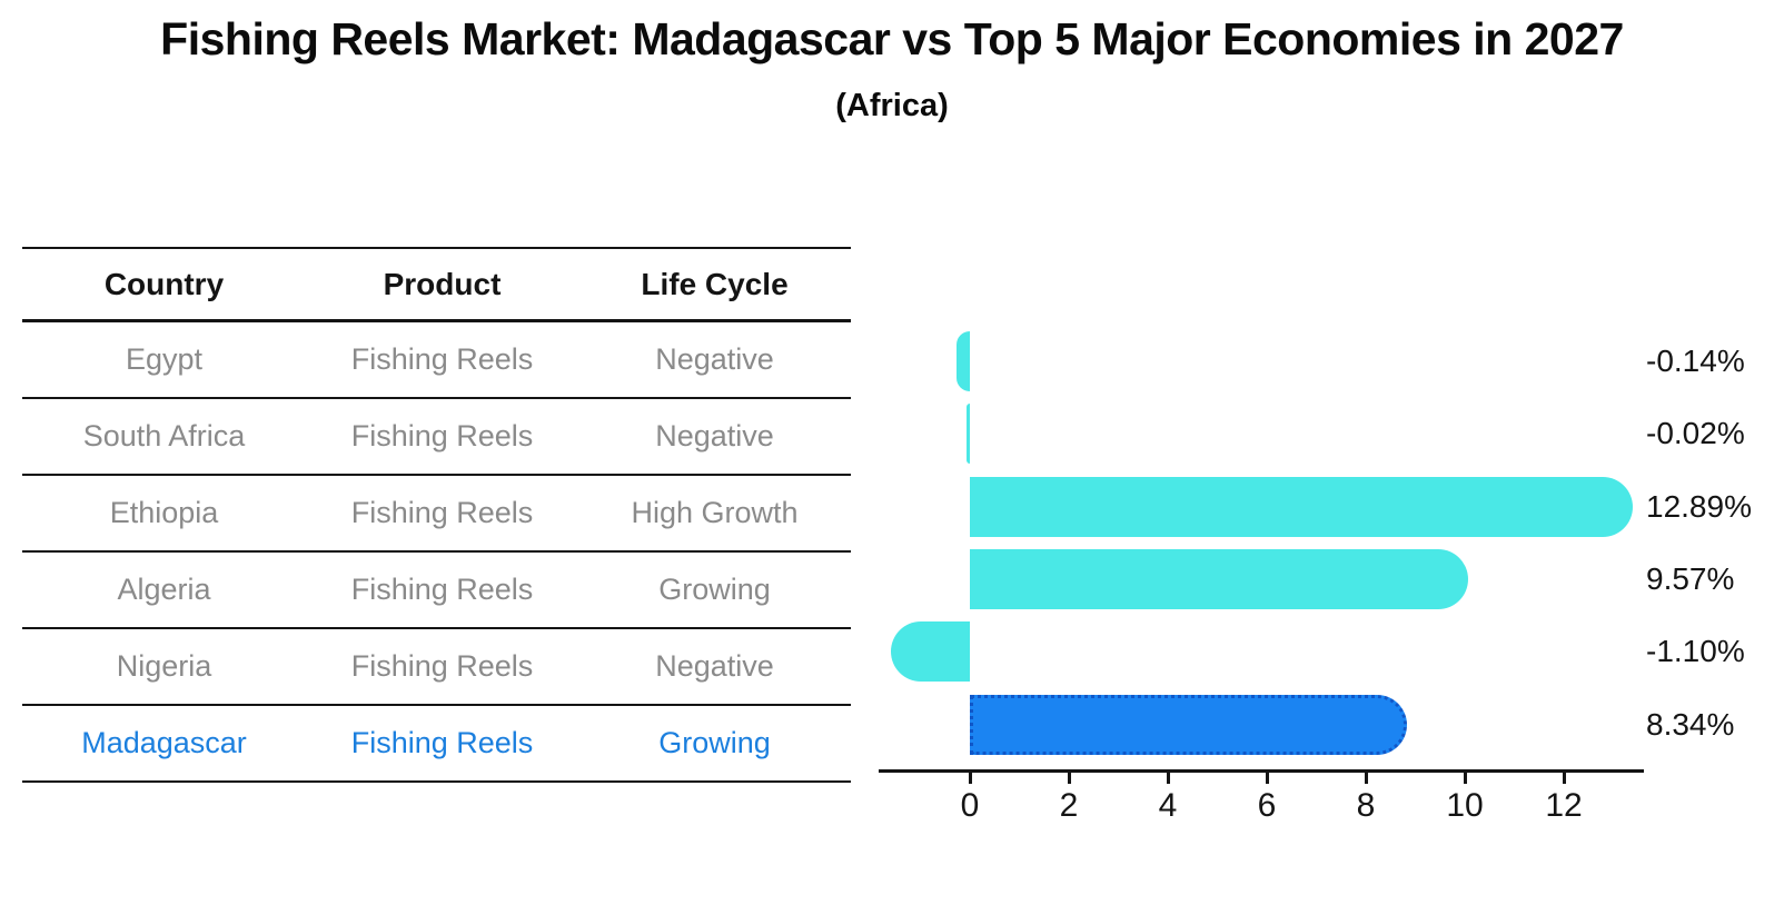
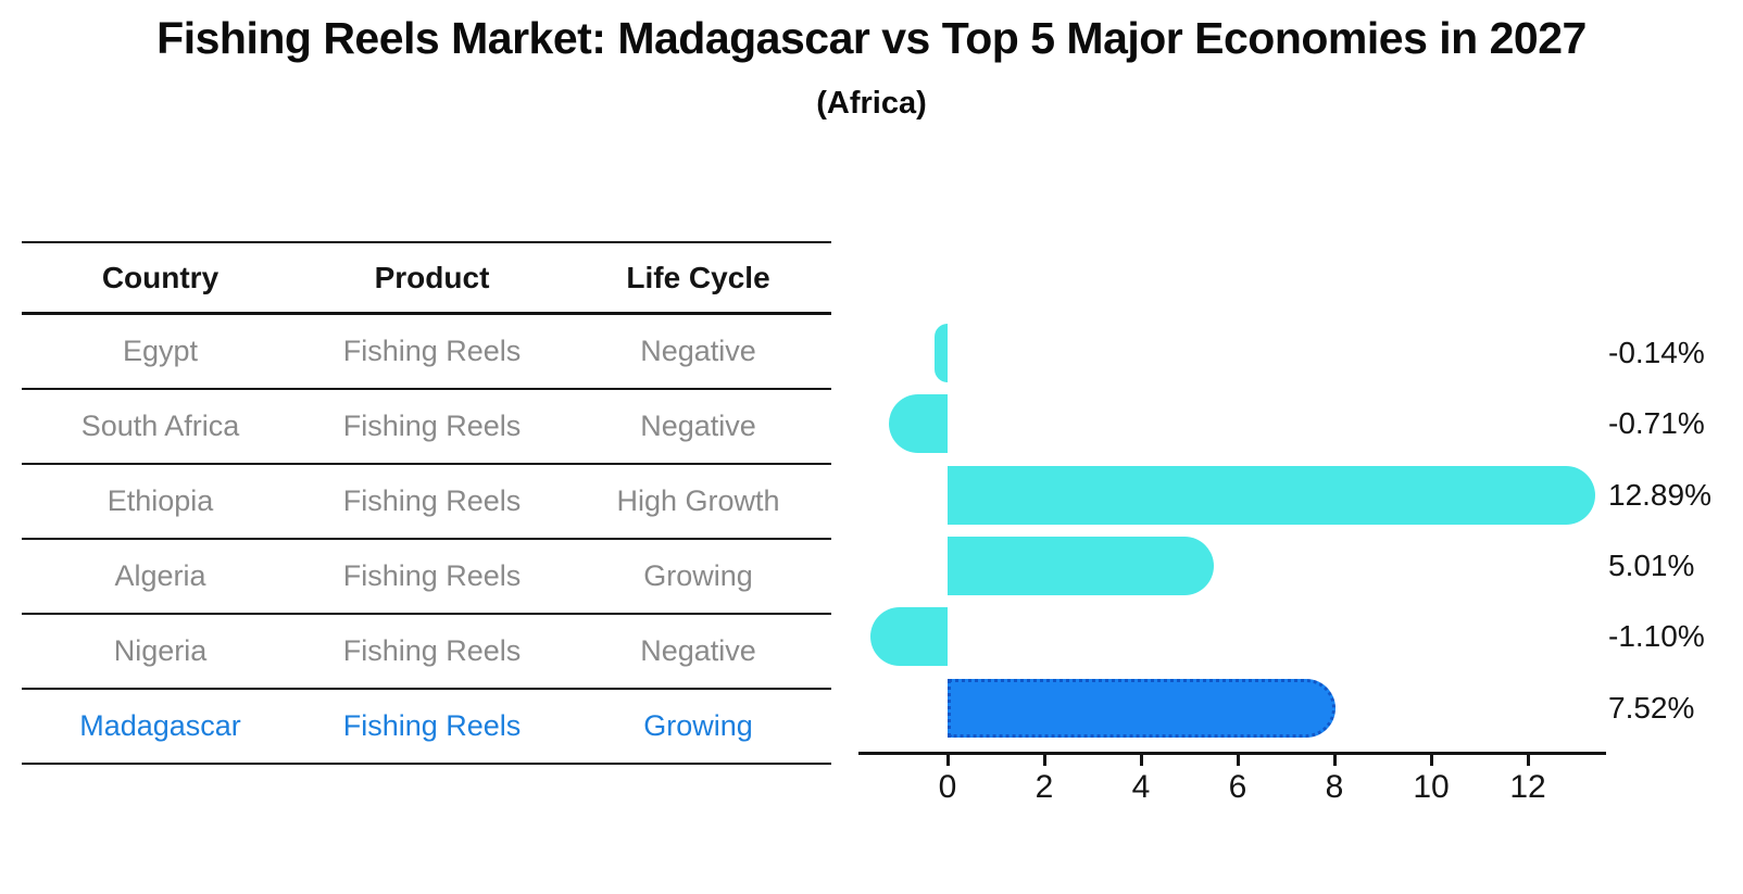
South Africa: -0.02% -> -0.71%
Algeria: 9.57% -> 5.01%
Madagascar: 8.34% -> 7.52%
